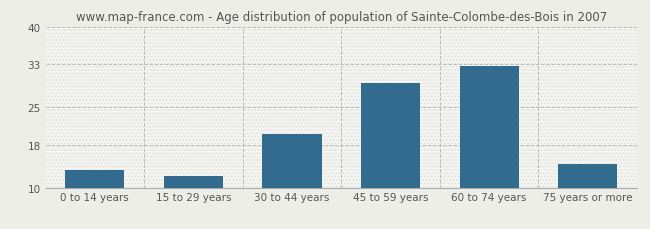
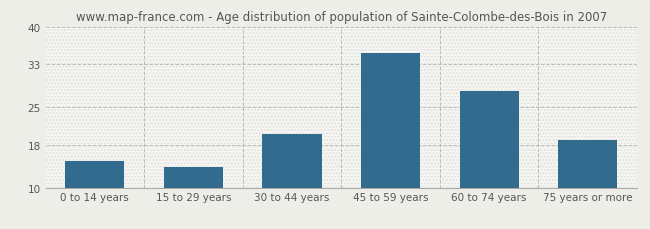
0 to 14 years: 13.2 -> 15.0
15 to 29 years: 12.2 -> 13.8
45 to 59 years: 29.4 -> 35.0
60 to 74 years: 32.6 -> 28.0
75 years or more: 14.4 -> 18.8
